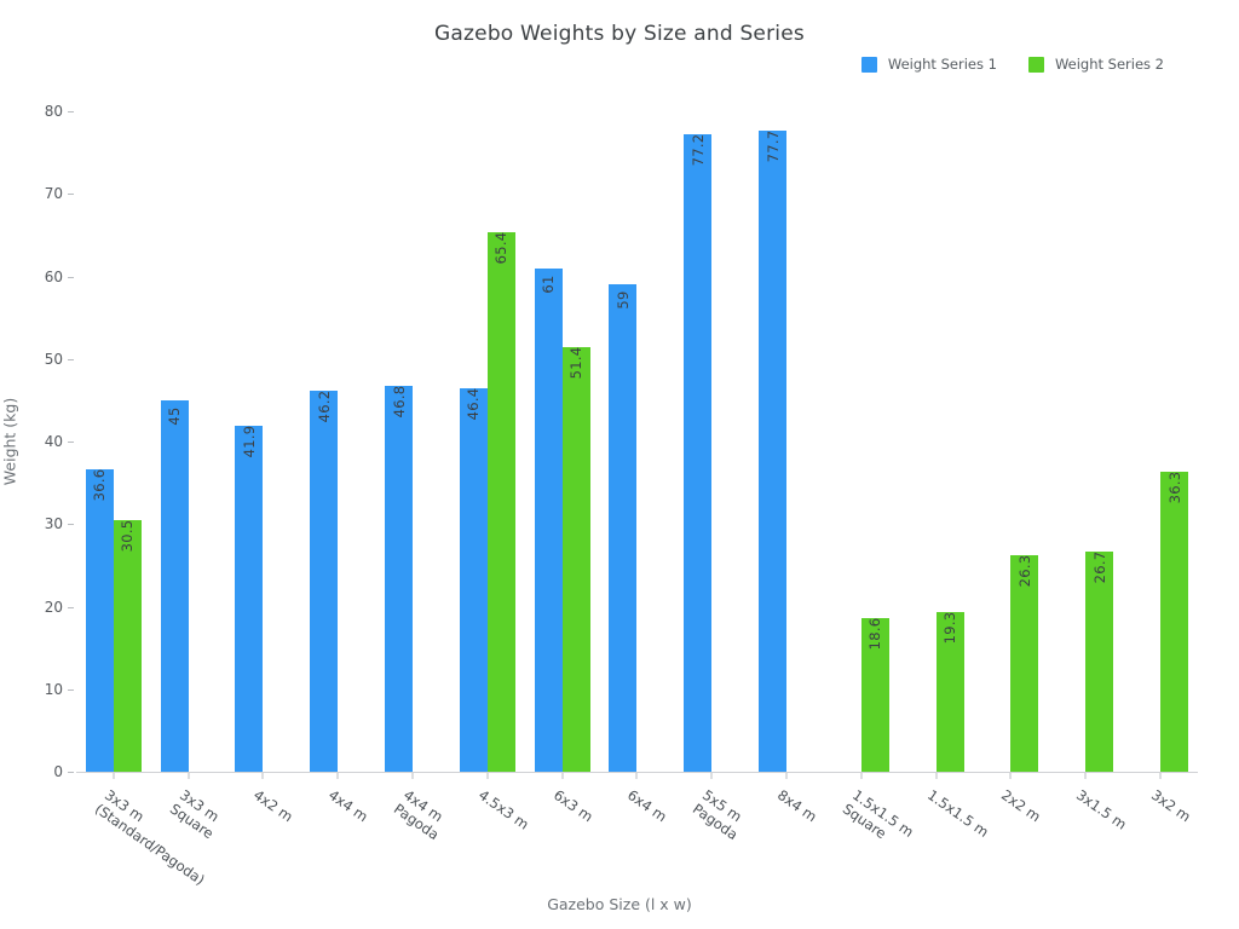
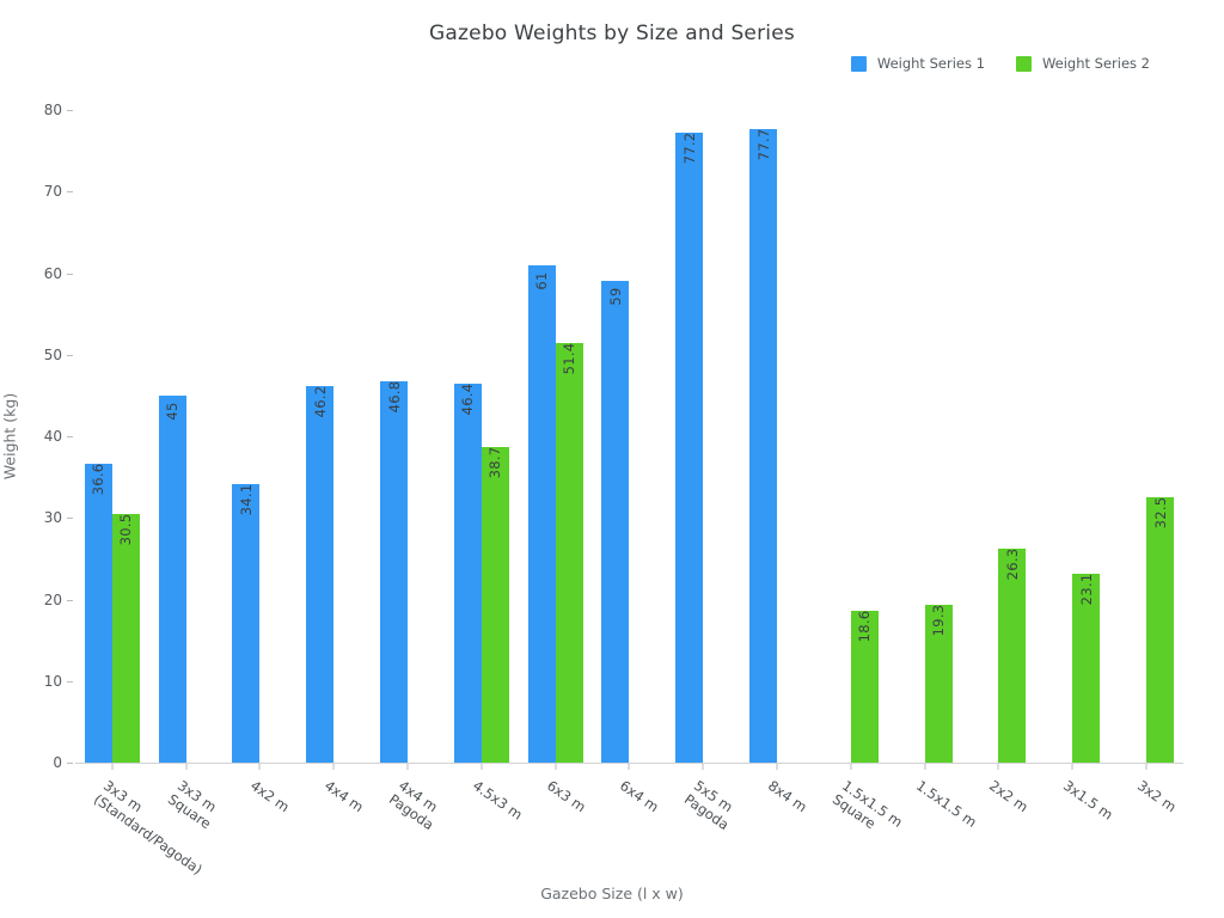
Weight Series 1/4x2 m: 41.9 -> 34.1
Weight Series 2/4.5x3 m: 65.4 -> 38.7
Weight Series 2/3x1.5 m: 26.7 -> 23.1
Weight Series 2/3x2 m: 36.3 -> 32.5
